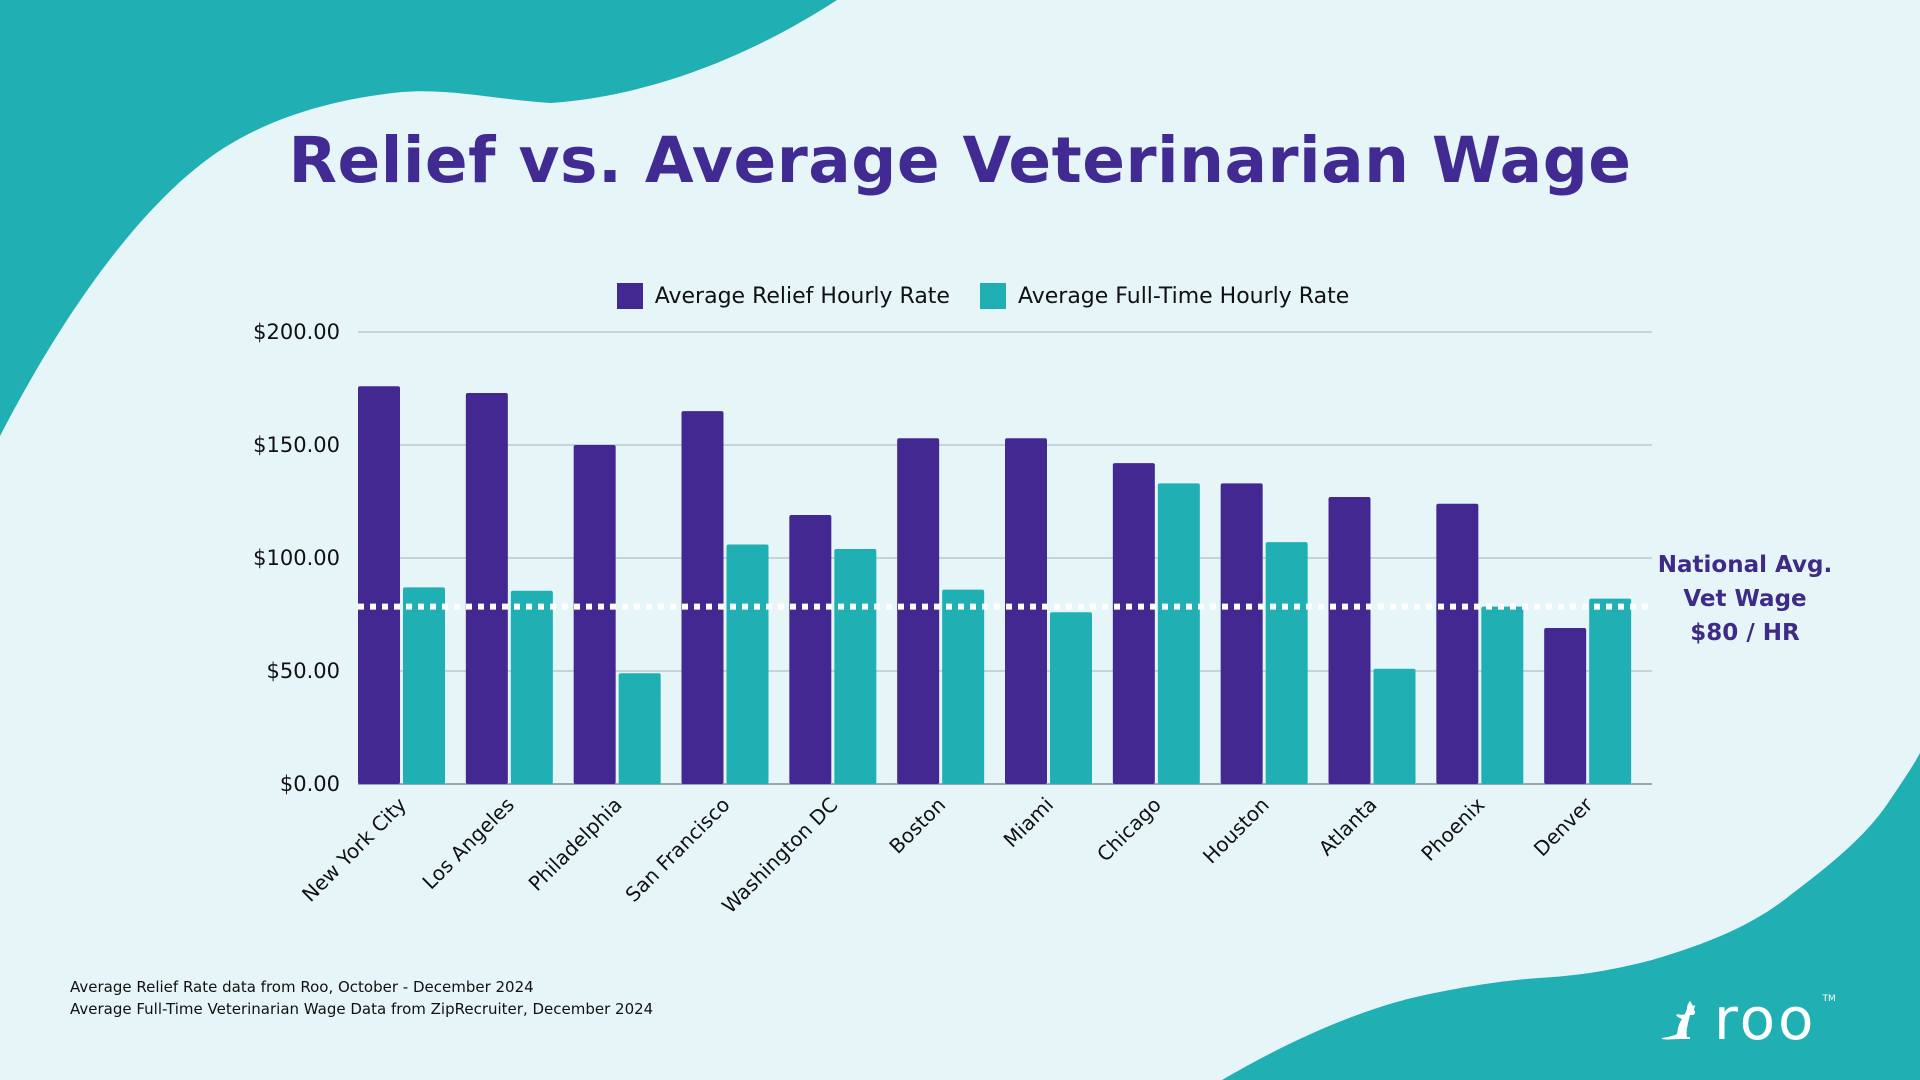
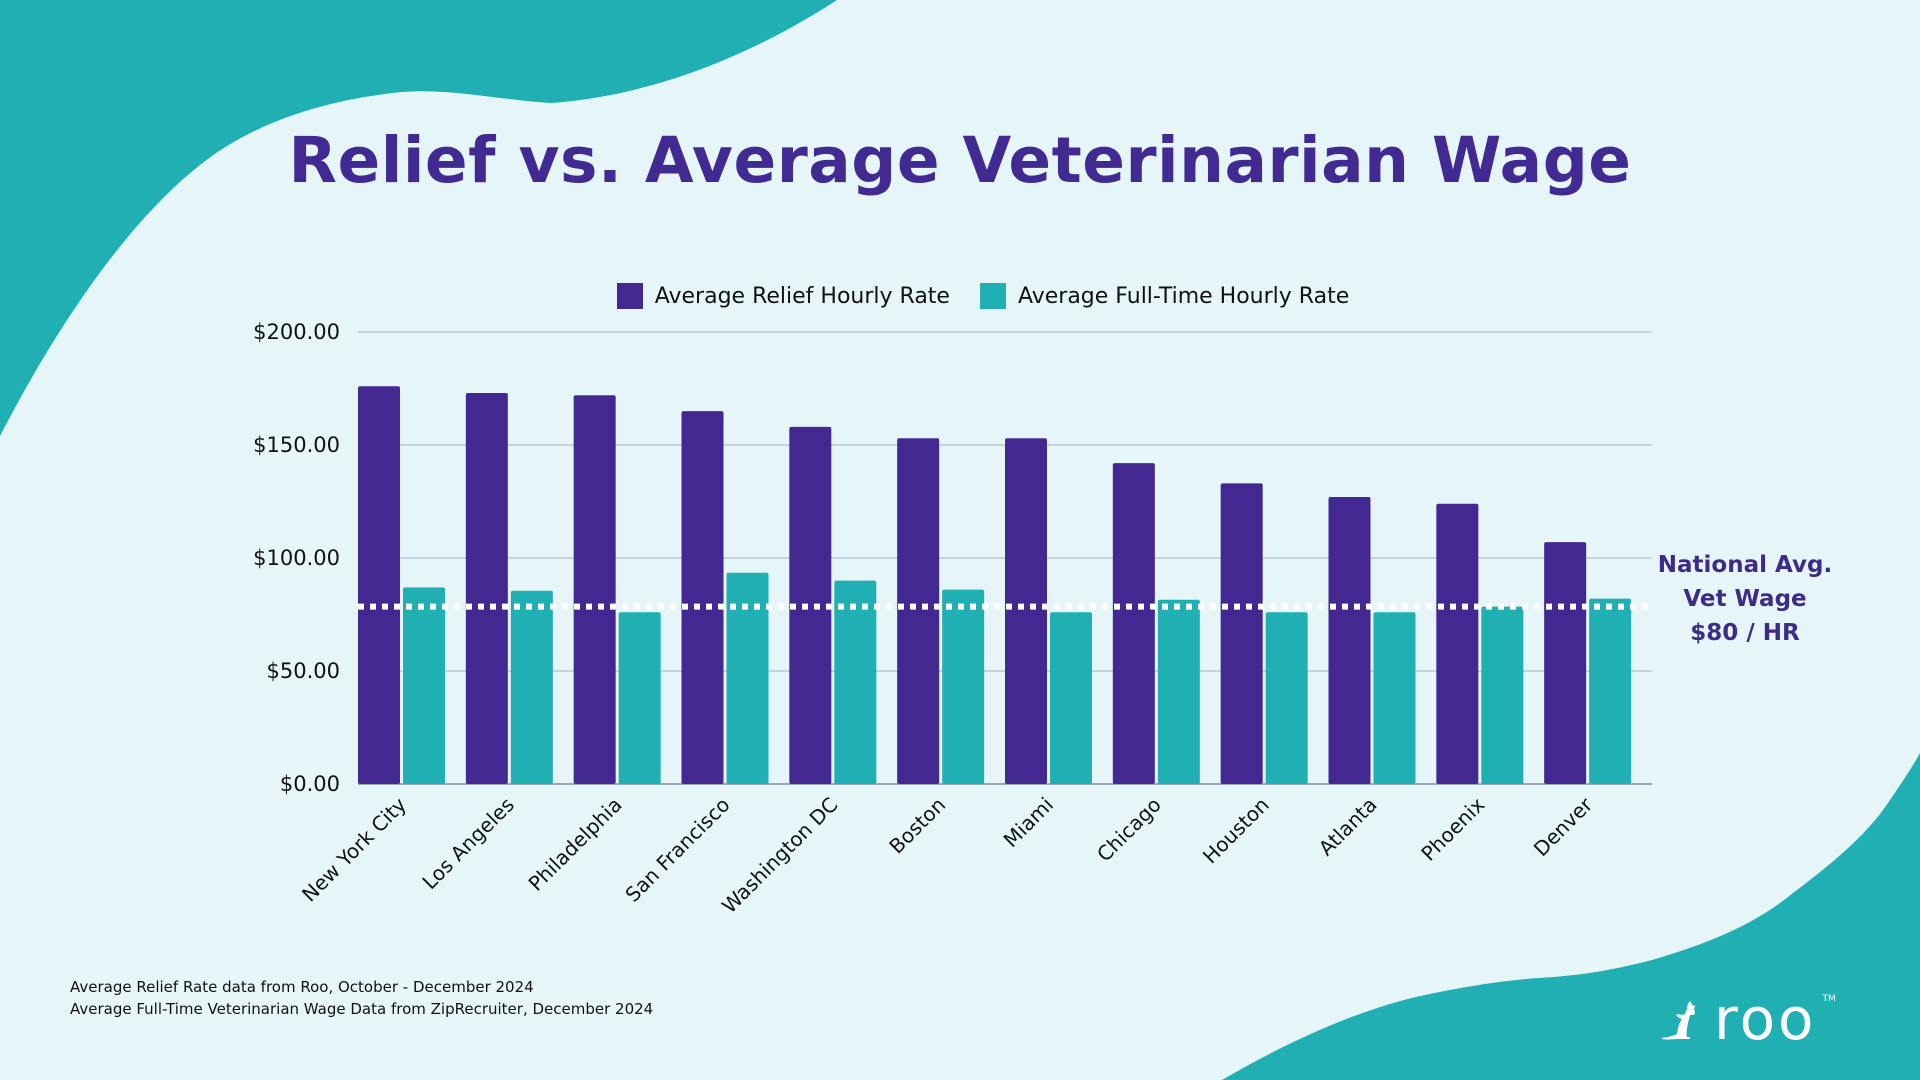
Average Relief Hourly Rate/Philadelphia: $150 -> $172
Average Full-Time Hourly Rate/Philadelphia: $49 -> $76
Average Full-Time Hourly Rate/San Francisco: $106 -> $94
Average Relief Hourly Rate/Washington DC: $119 -> $158
Average Full-Time Hourly Rate/Washington DC: $104 -> $90
Average Full-Time Hourly Rate/Chicago: $133 -> $82
Average Full-Time Hourly Rate/Houston: $107 -> $76
Average Full-Time Hourly Rate/Atlanta: $51 -> $76
Average Relief Hourly Rate/Denver: $69 -> $107
